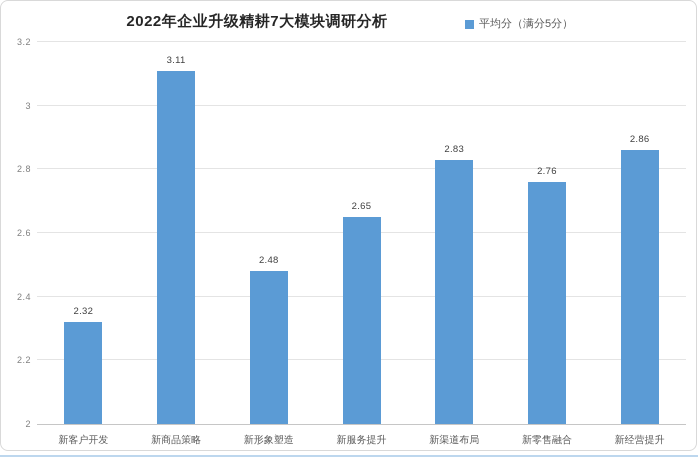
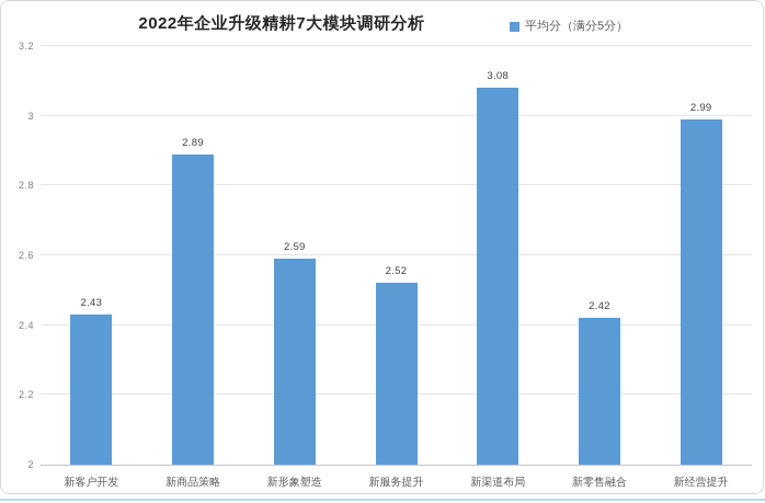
新客户开发: 2.32 -> 2.43
新商品策略: 3.11 -> 2.89
新形象塑造: 2.48 -> 2.59
新服务提升: 2.65 -> 2.52
新渠道布局: 2.83 -> 3.08
新零售融合: 2.76 -> 2.42
新经营提升: 2.86 -> 2.99
